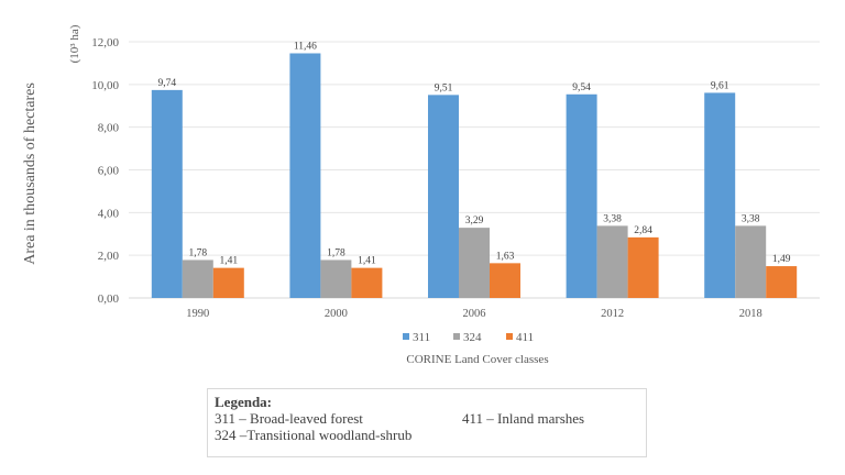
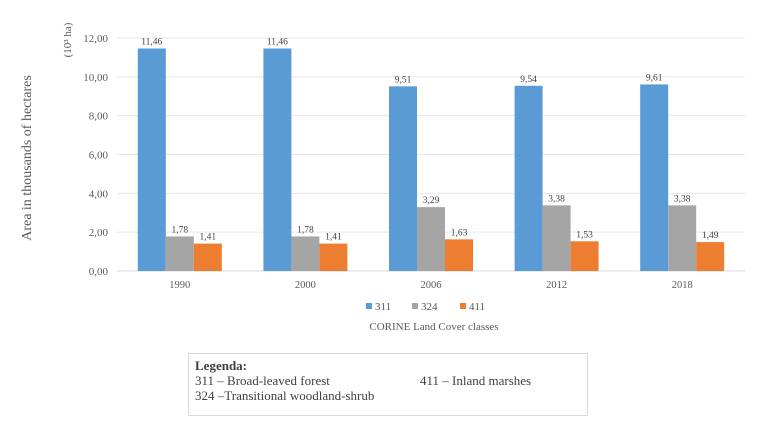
311/1990: 9,74 -> 11,46
411/2012: 2,84 -> 1,53
